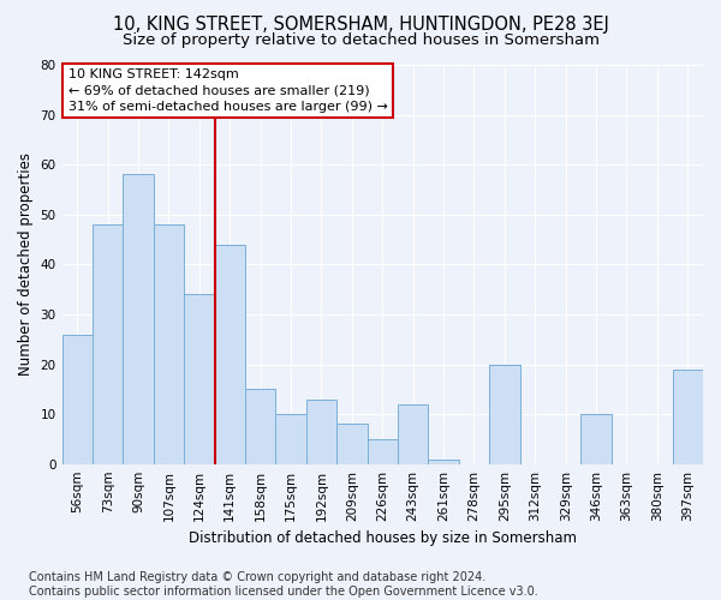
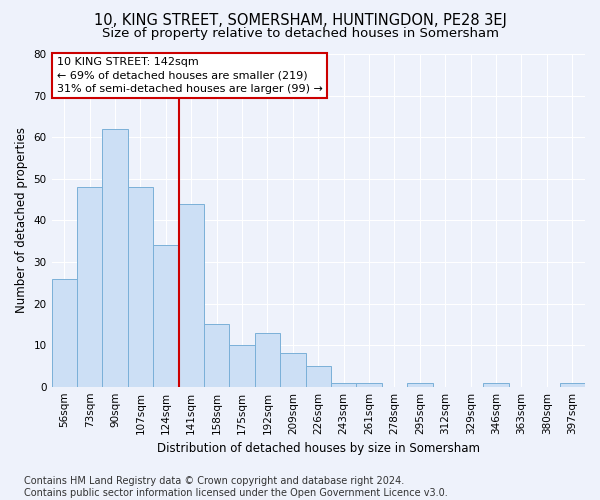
90sqm: 58 -> 62
243sqm: 12 -> 1
295sqm: 20 -> 1
346sqm: 10 -> 1
397sqm: 19 -> 1
